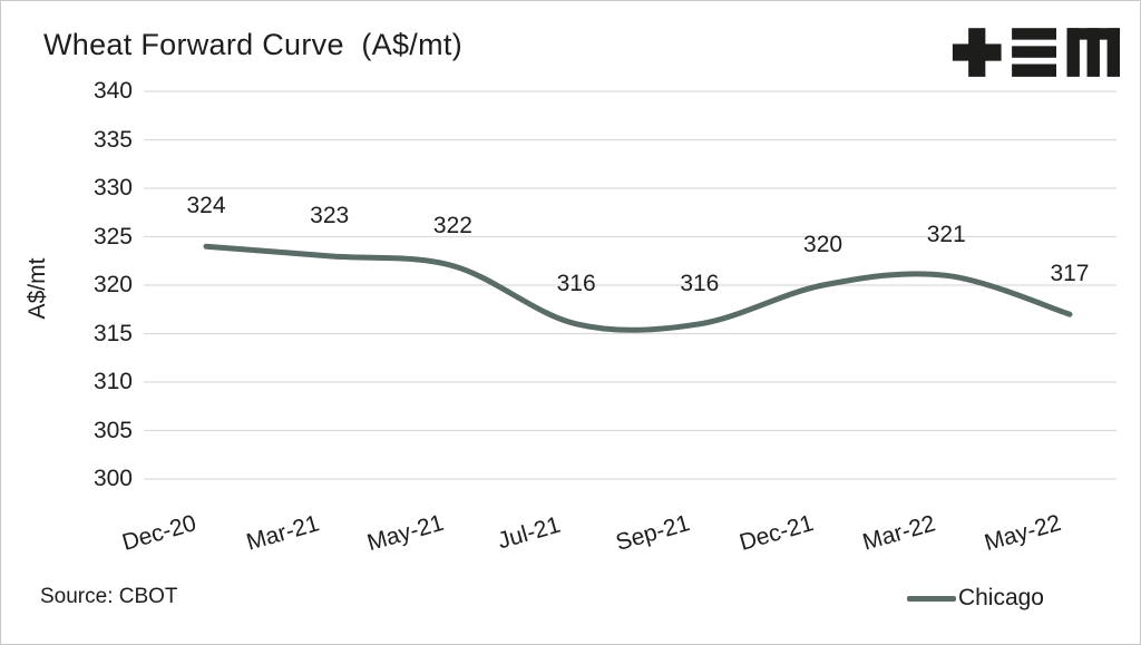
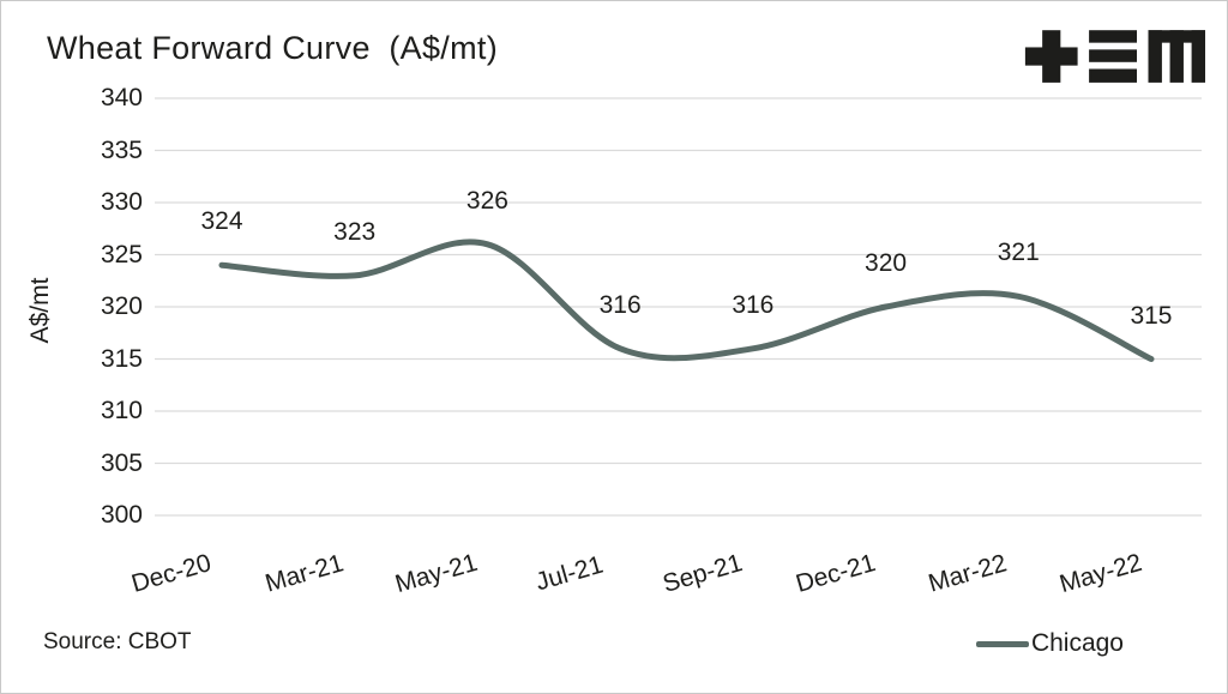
May-21: 322 -> 326
May-22: 317 -> 315
